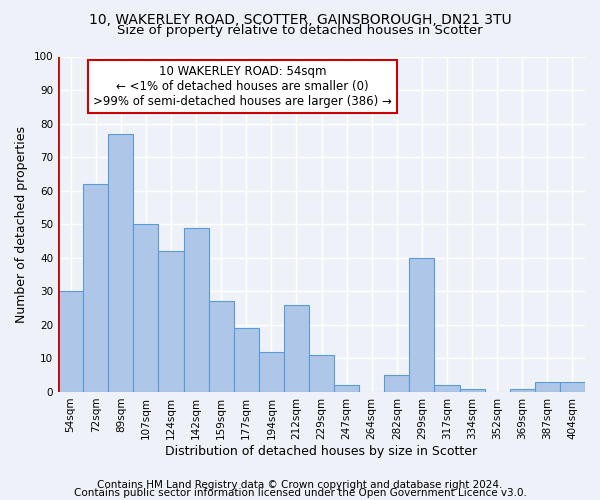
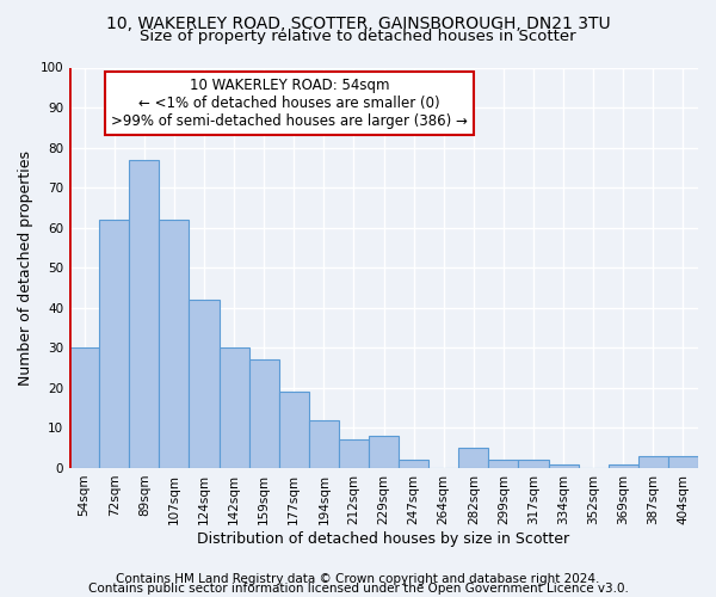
107sqm: 50 -> 62
142sqm: 49 -> 30
212sqm: 26 -> 7
229sqm: 11 -> 8
299sqm: 40 -> 2
